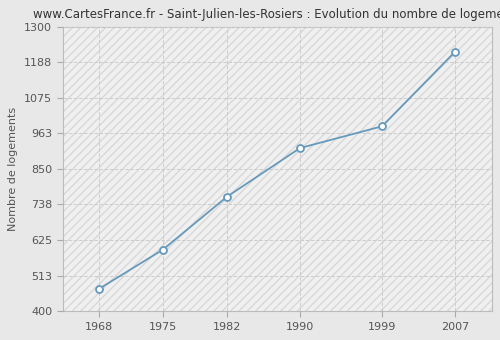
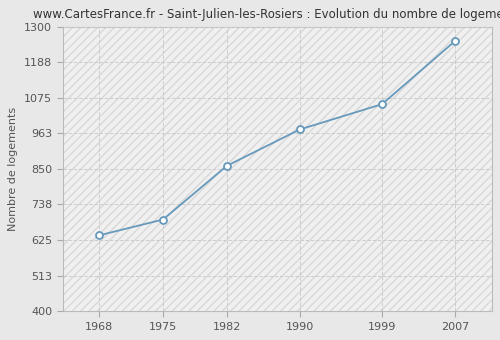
1968: 471 -> 640
1975: 595 -> 690
1982: 762 -> 860
1990: 916 -> 975
1999: 985 -> 1055
2007: 1221 -> 1255
